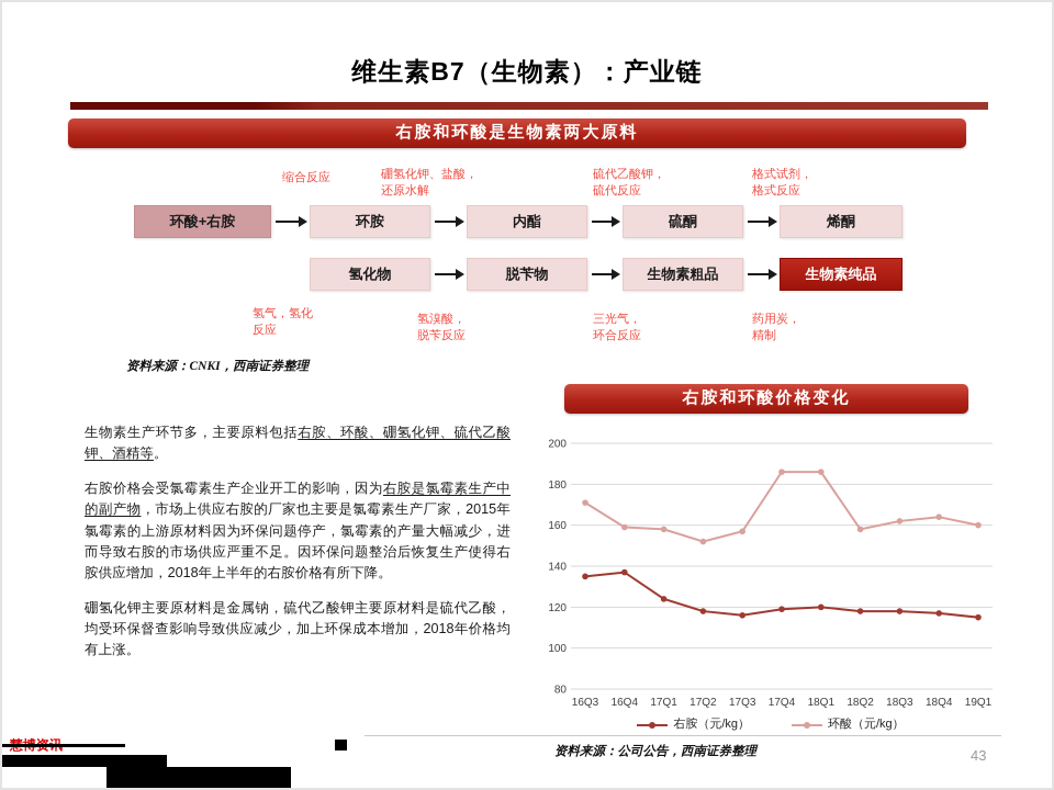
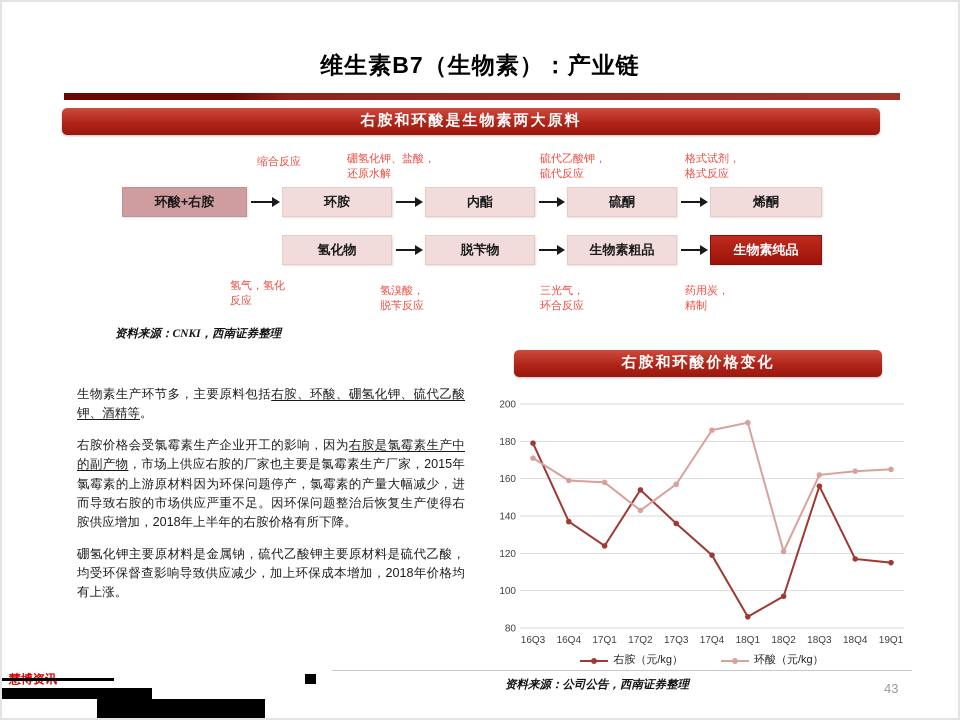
右胺（元/kg）/16Q3: 135 -> 179
右胺（元/kg）/17Q2: 118 -> 154
环酸（元/kg）/17Q2: 152 -> 143
右胺（元/kg）/17Q3: 116 -> 136
右胺（元/kg）/18Q1: 120 -> 86
环酸（元/kg）/18Q1: 186 -> 190
右胺（元/kg）/18Q2: 118 -> 97
环酸（元/kg）/18Q2: 158 -> 121
右胺（元/kg）/18Q3: 118 -> 156
环酸（元/kg）/19Q1: 160 -> 165
